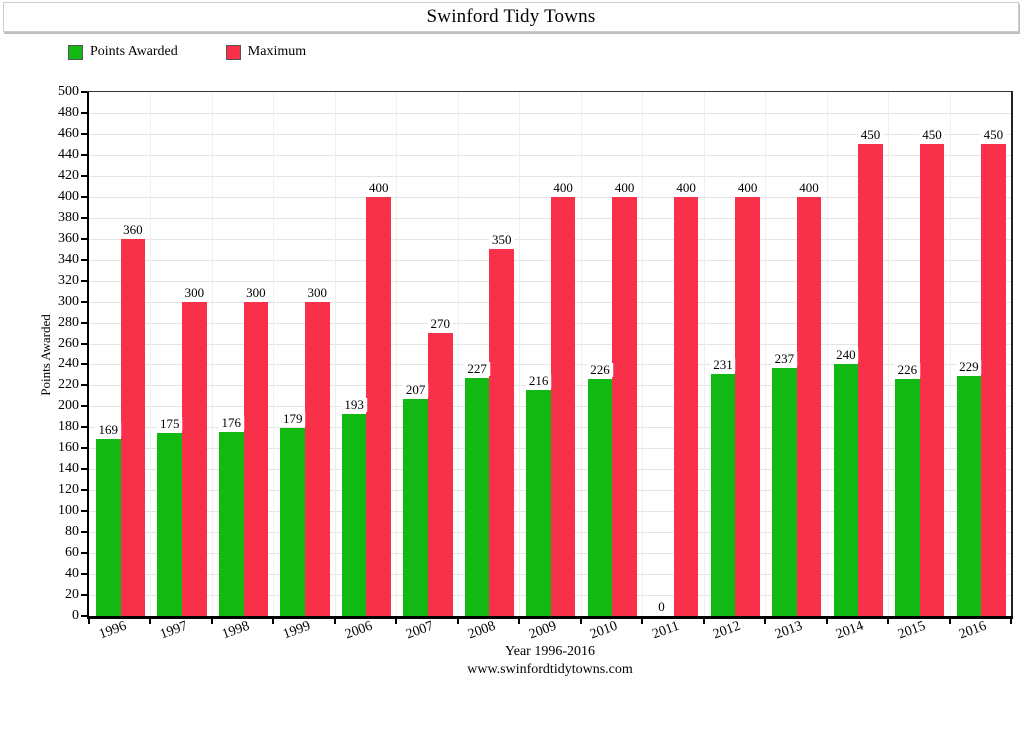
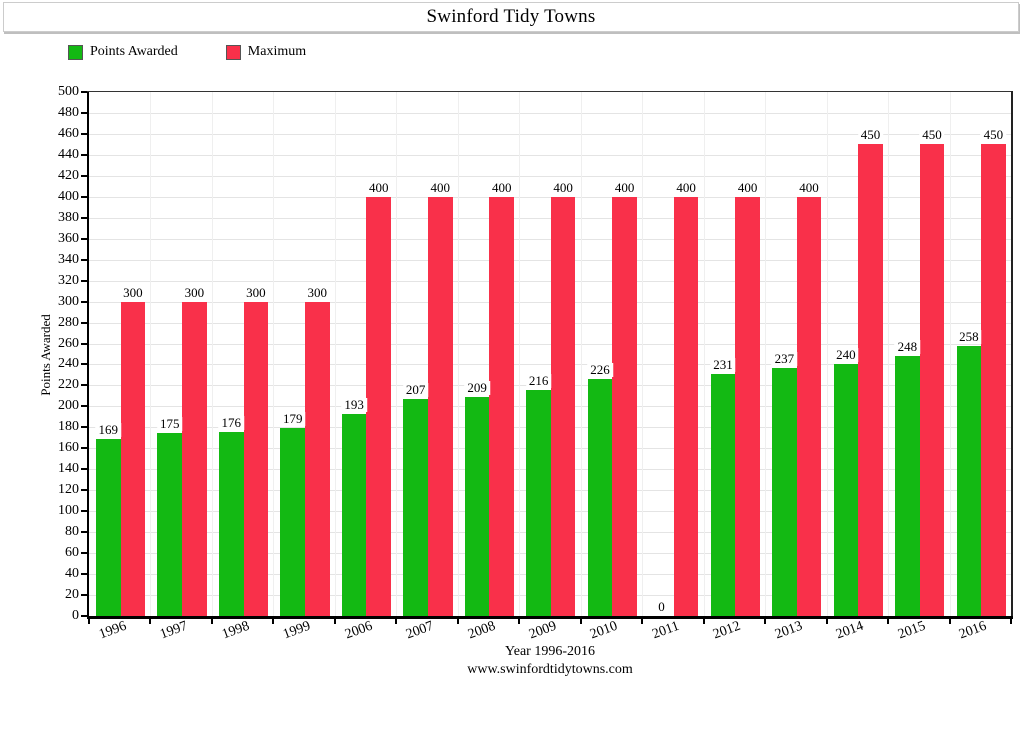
Maximum/1996: 360 -> 300
Maximum/2007: 270 -> 400
Points Awarded/2008: 227 -> 209
Maximum/2008: 350 -> 400
Points Awarded/2015: 226 -> 248
Points Awarded/2016: 229 -> 258
